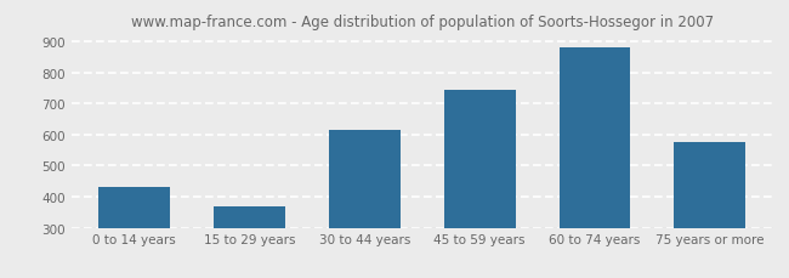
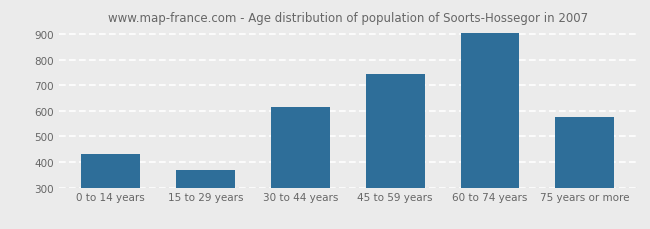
60 to 74 years: 880 -> 905
